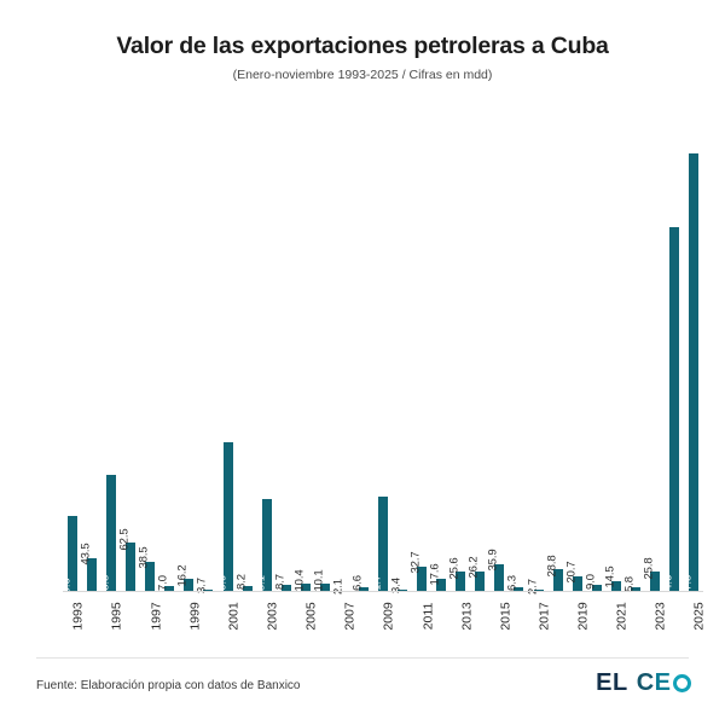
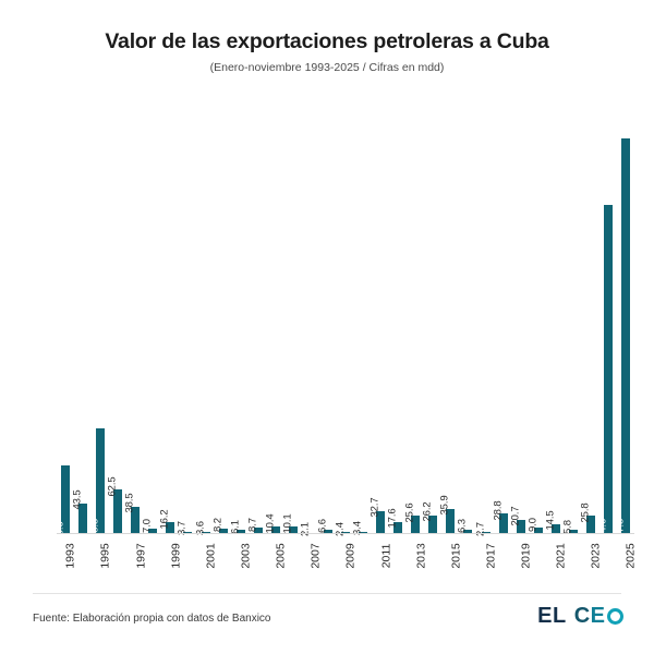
2001: 190.9 -> 3.6
2003: 118.1 -> 6.1
2009: 121.7 -> 2.4
